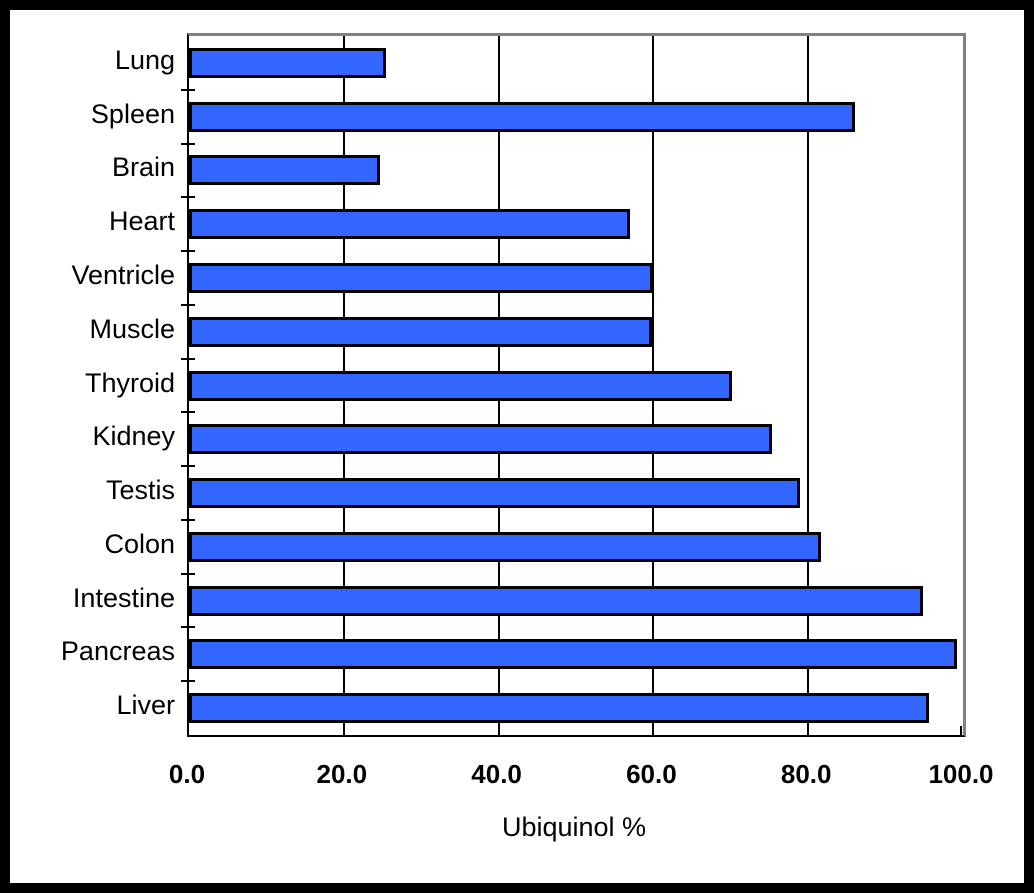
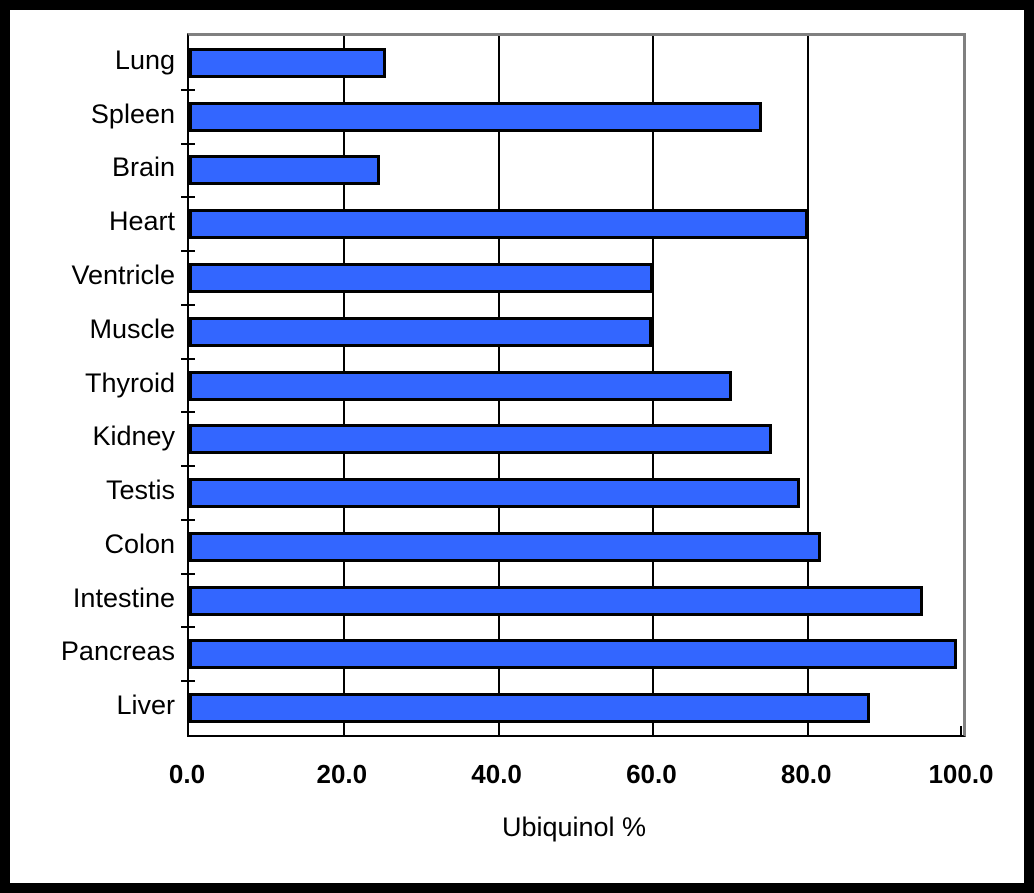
Spleen: 86 -> 74
Heart: 57 -> 80
Liver: 96 -> 88
